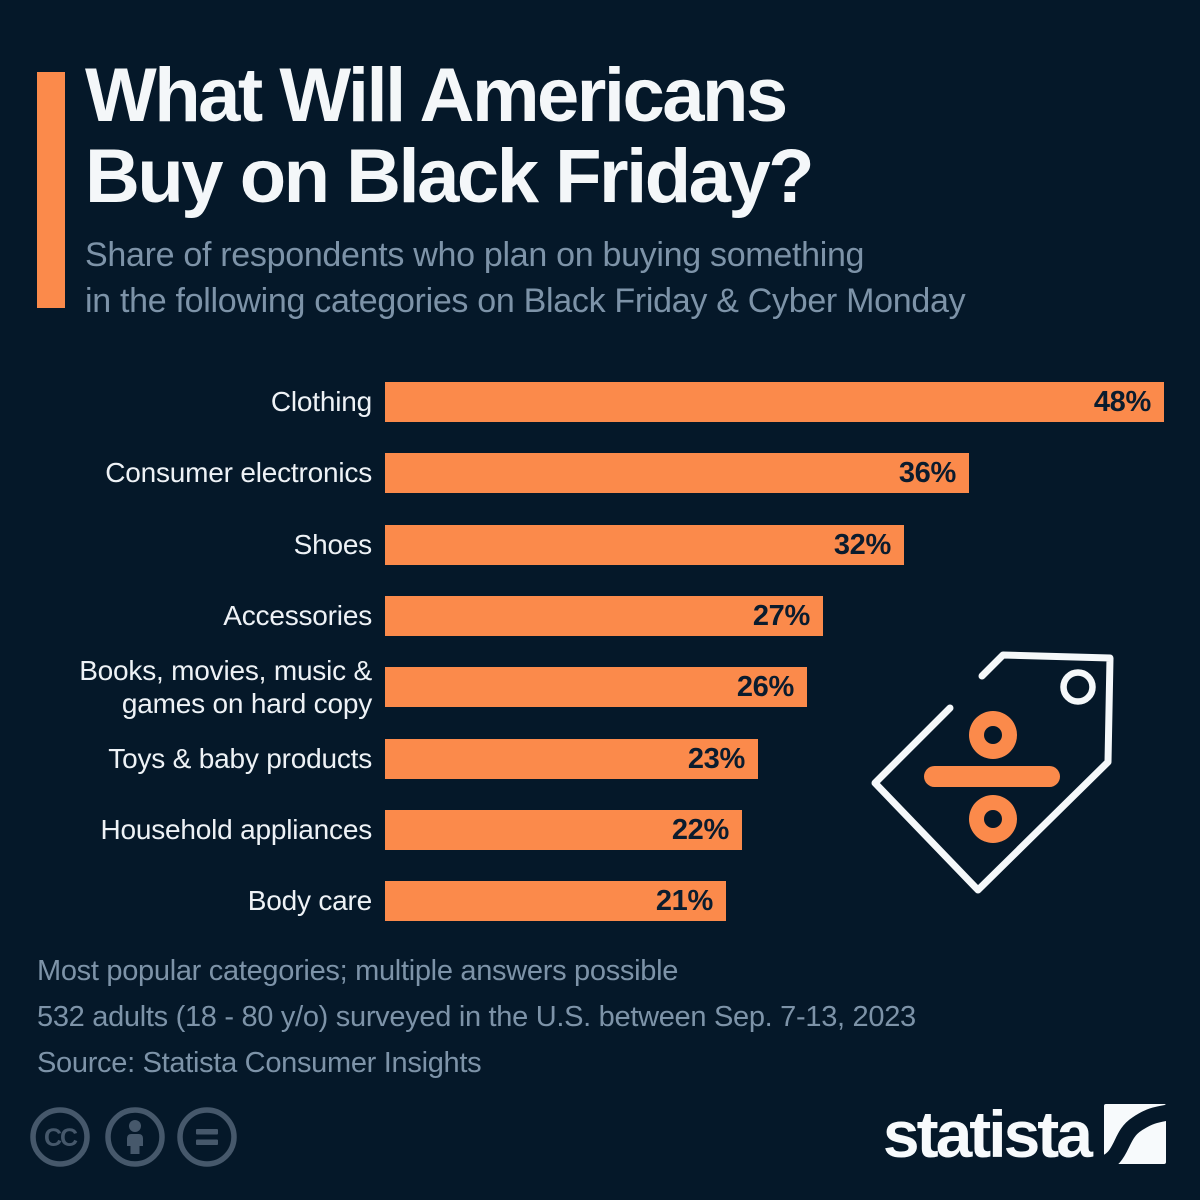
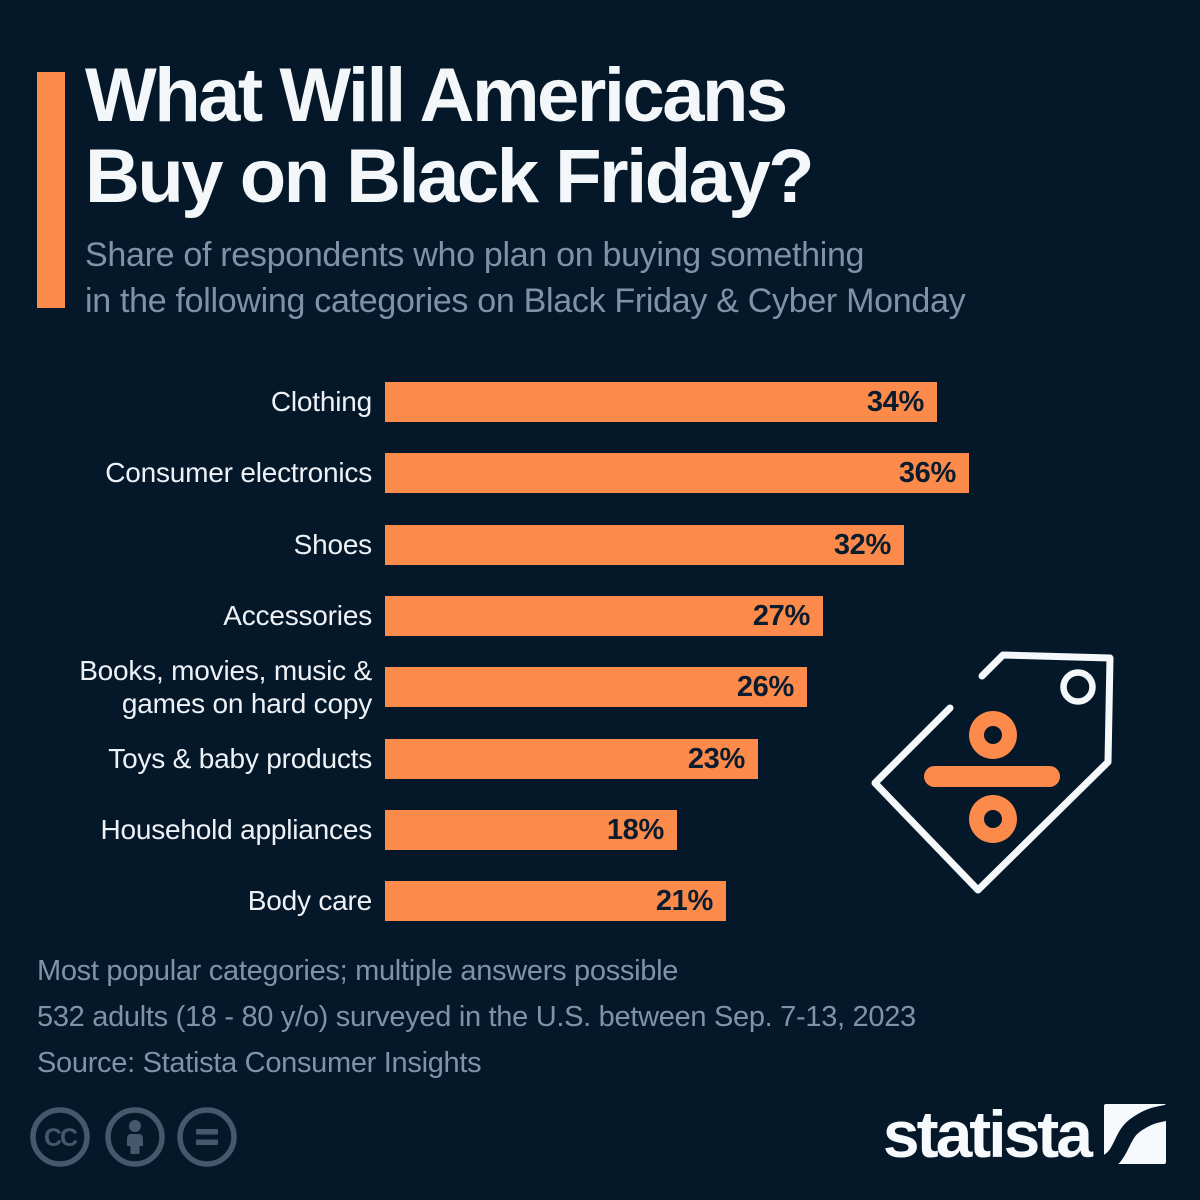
Clothing: 48% -> 34%
Household appliances: 22% -> 18%
